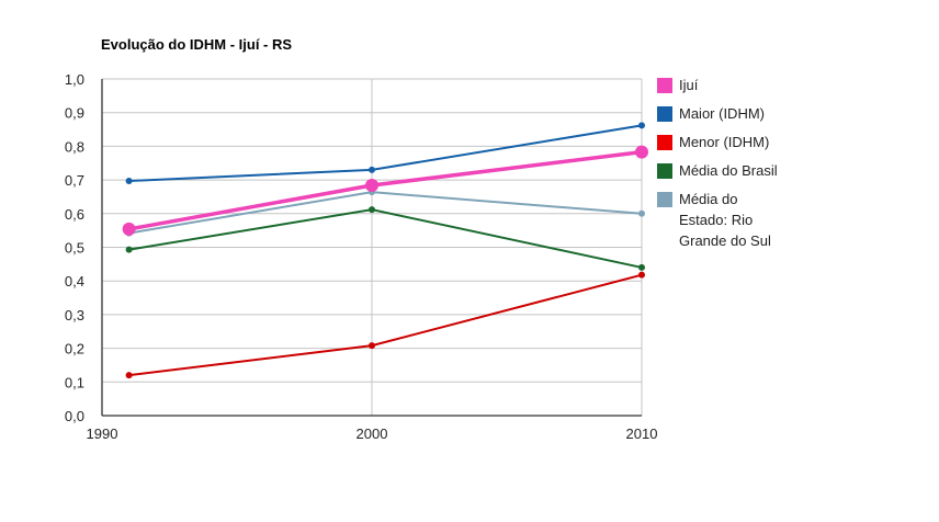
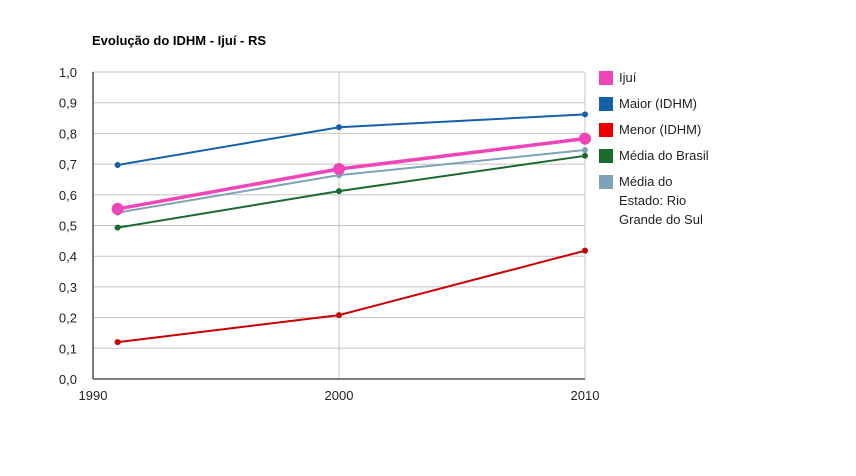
Maior (IDHM)/2000: 0,73 -> 0,82
Média do Brasil/2010: 0,44 -> 0,73
Média do Estado: Rio Grande do Sul/2010: 0,60 -> 0,75
